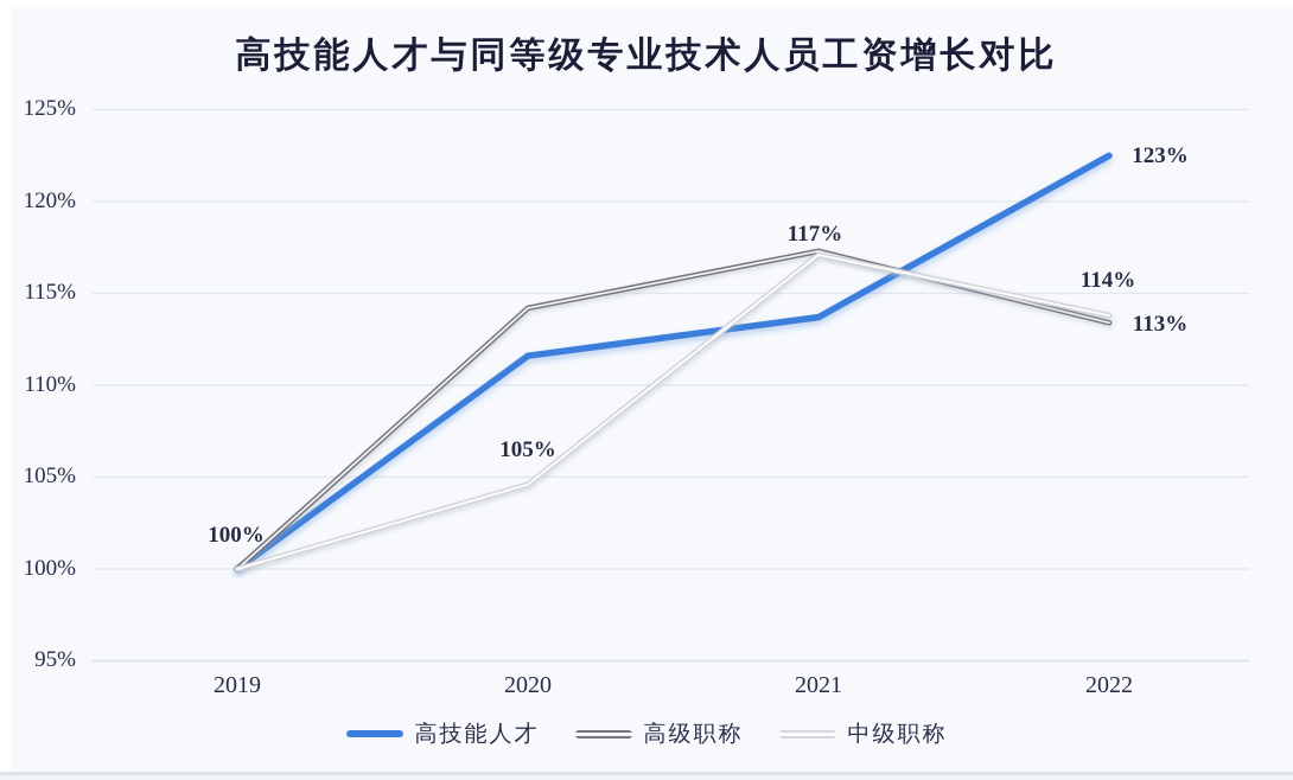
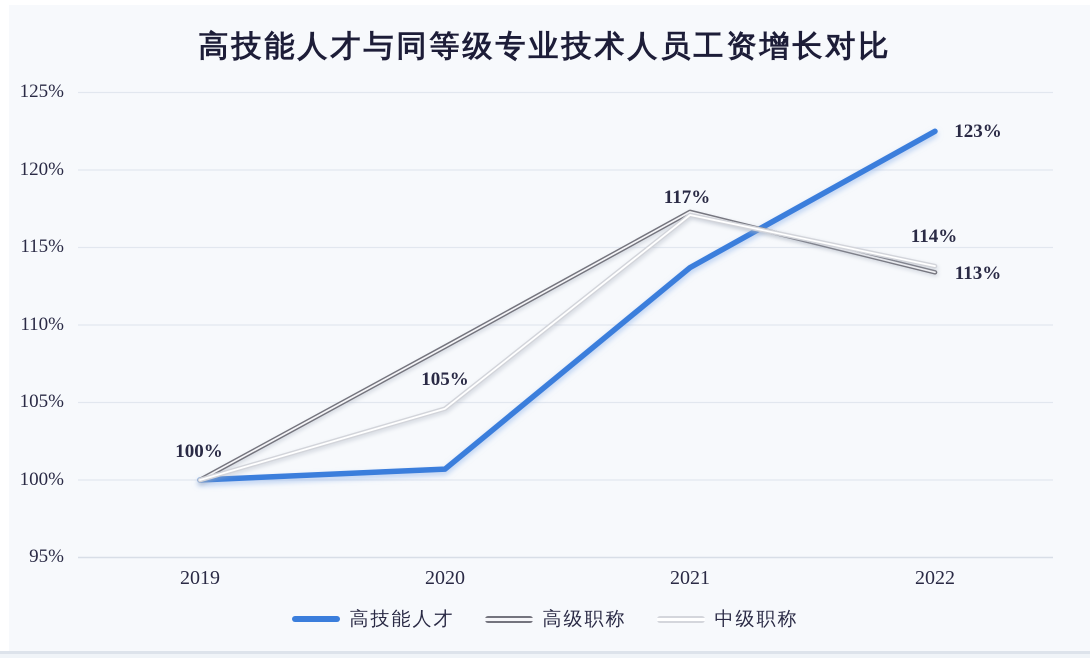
高技能人才/2020: 111.6% -> 100.7%
高级职称/2020: 114.2% -> 108.6%
